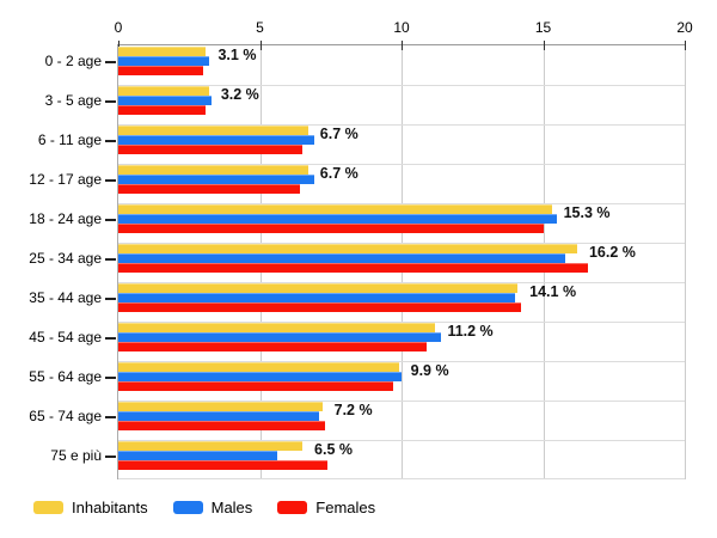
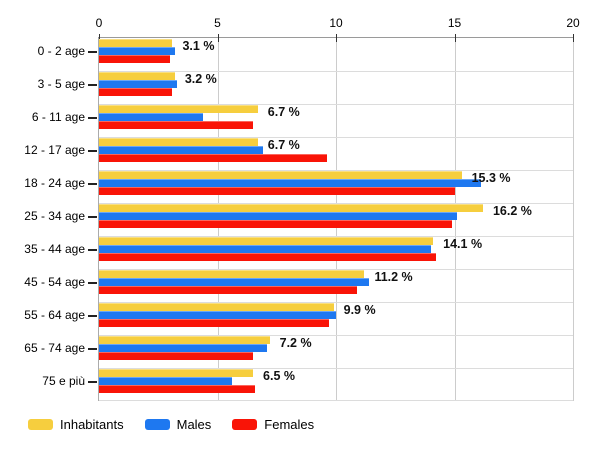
Males/6 - 11 age: 6.9 -> 4.4
Females/12 - 17 age: 6.4 -> 9.6
Males/18 - 24 age: 15.5 -> 16.1
Males/25 - 34 age: 15.8 -> 15.1
Females/25 - 34 age: 16.6 -> 14.9
Females/65 - 74 age: 7.3 -> 6.5
Females/75 e più: 7.4 -> 6.6
